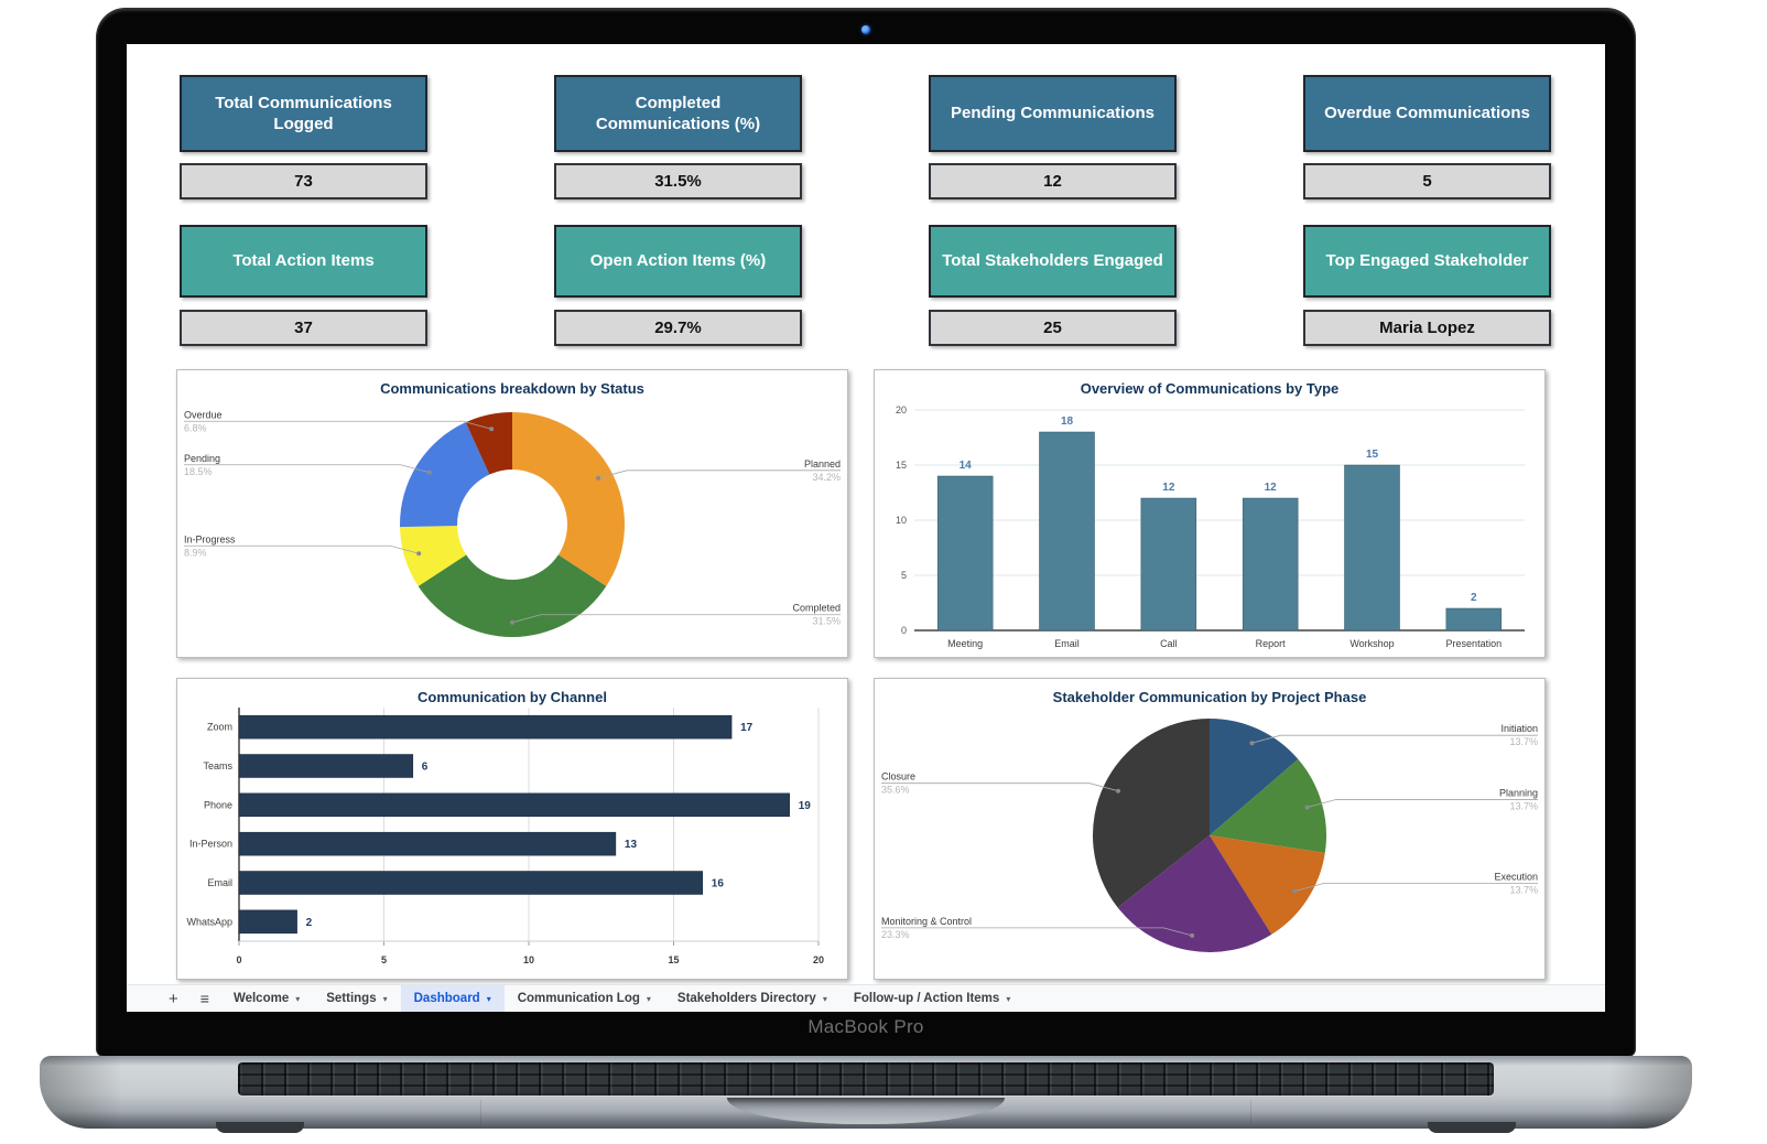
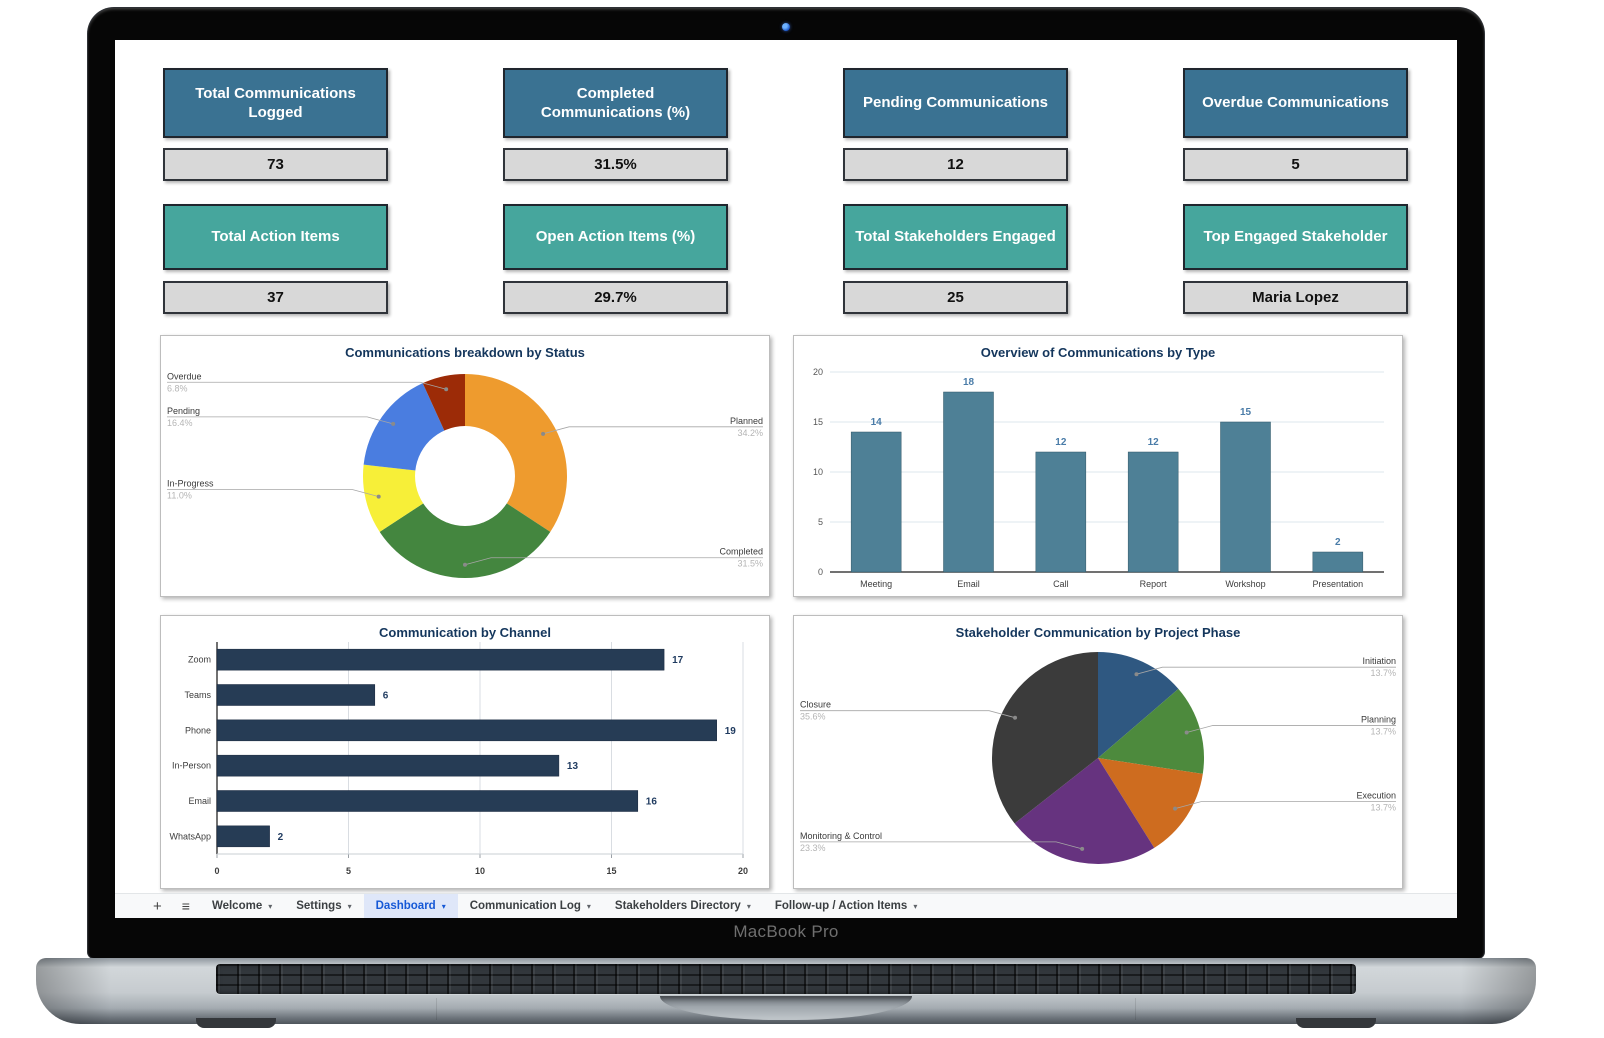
Communications breakdown by Status/In-Progress: 8.9% -> 11.0%
Communications breakdown by Status/Pending: 18.5% -> 16.4%
